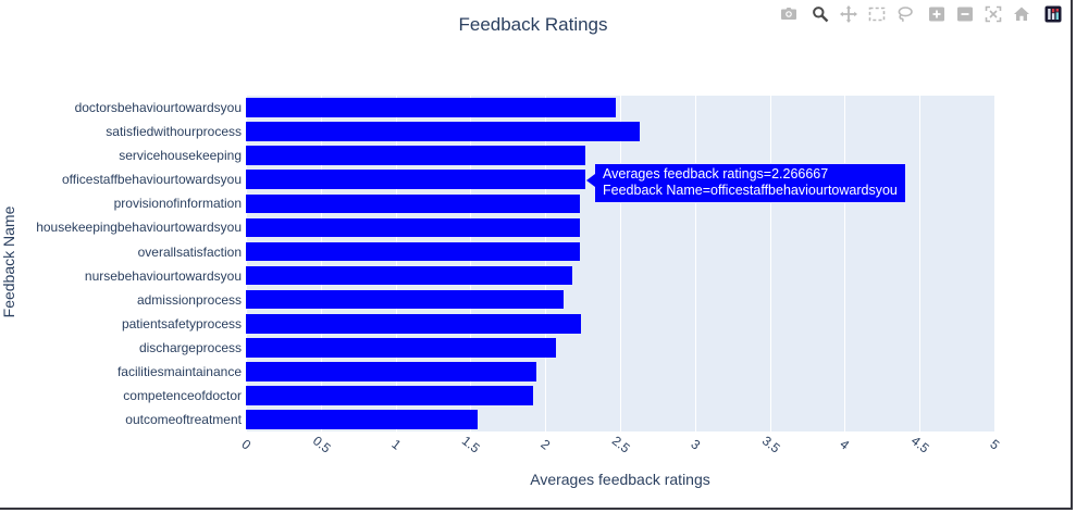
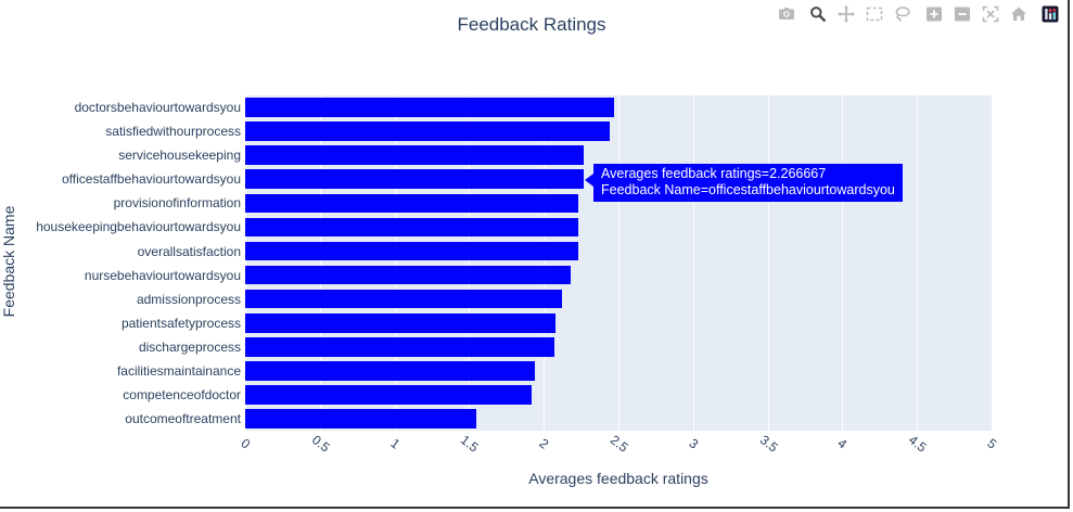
satisfiedwithourprocess: 2.63 -> 2.44
patientsafetyprocess: 2.24 -> 2.08
